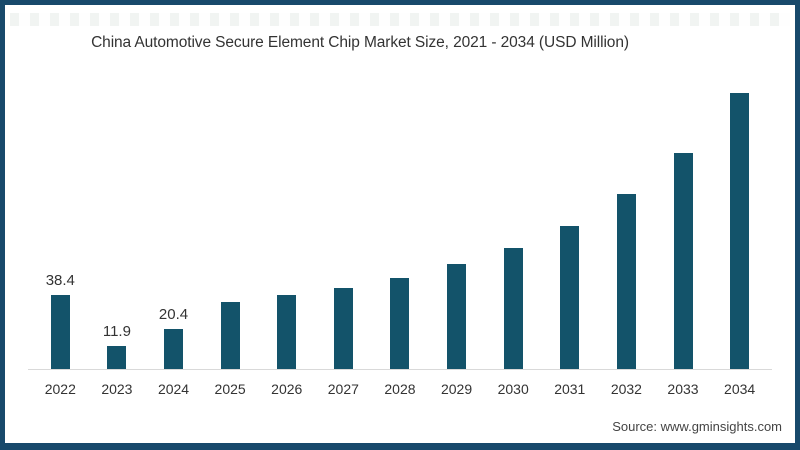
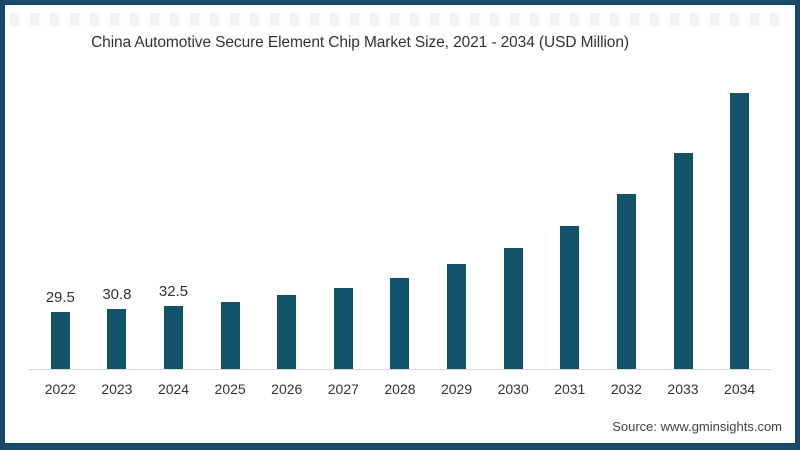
2022: 38.4 -> 29.5
2023: 11.9 -> 30.8
2024: 20.4 -> 32.5
